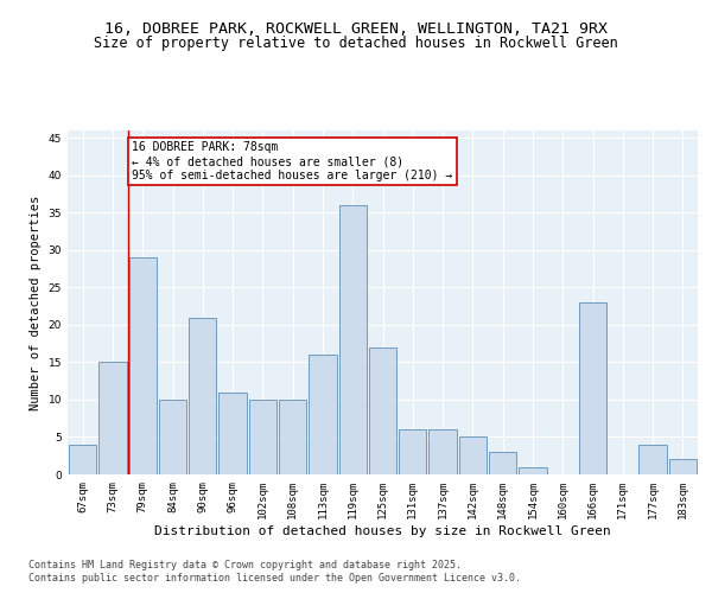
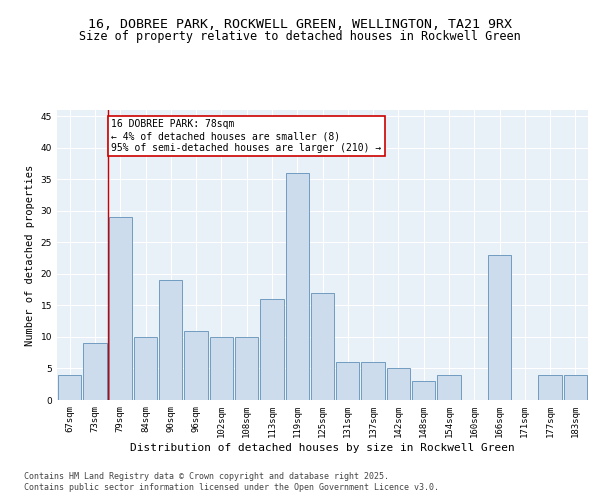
73sqm: 15 -> 9
90sqm: 21 -> 19
154sqm: 1 -> 4
183sqm: 2 -> 4
